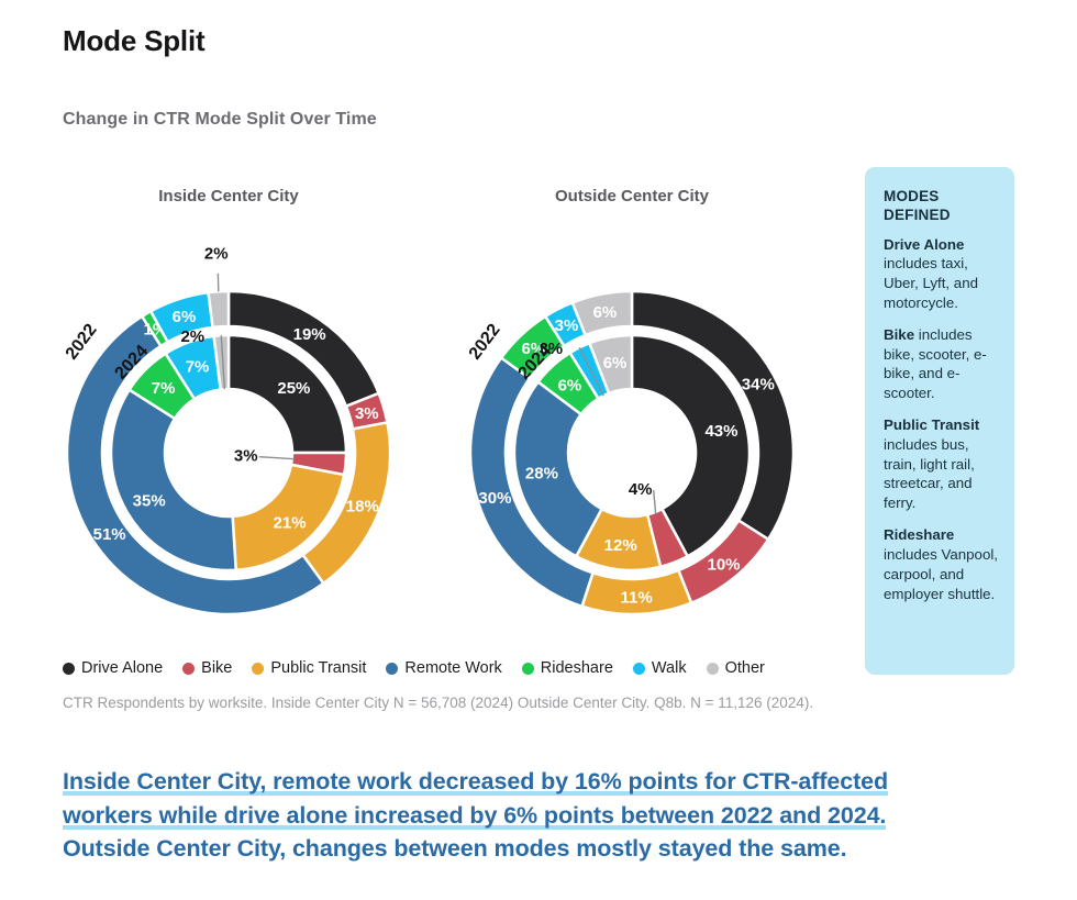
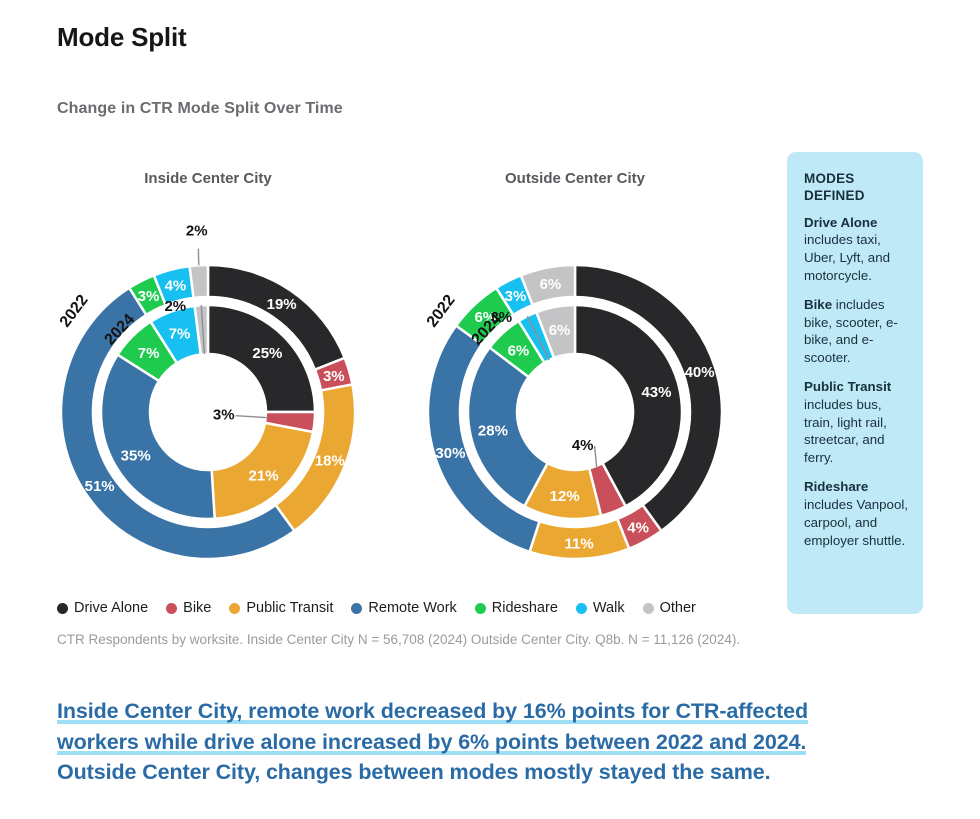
Inside Center City/2022/Rideshare: 1% -> 3%
Inside Center City/2022/Walk: 6% -> 4%
Outside Center City/2022/Drive Alone: 34% -> 40%
Outside Center City/2022/Bike: 10% -> 4%
